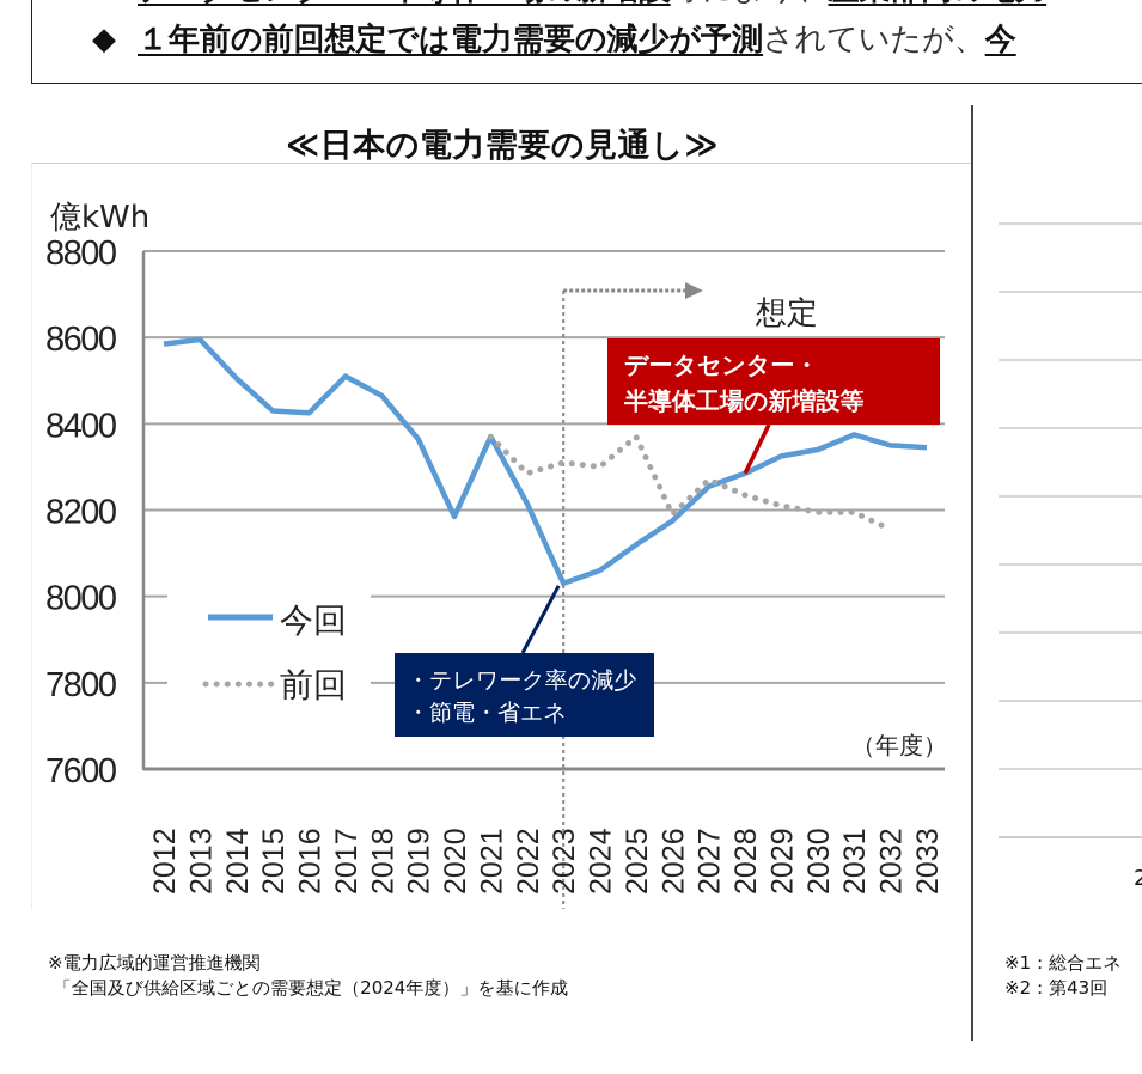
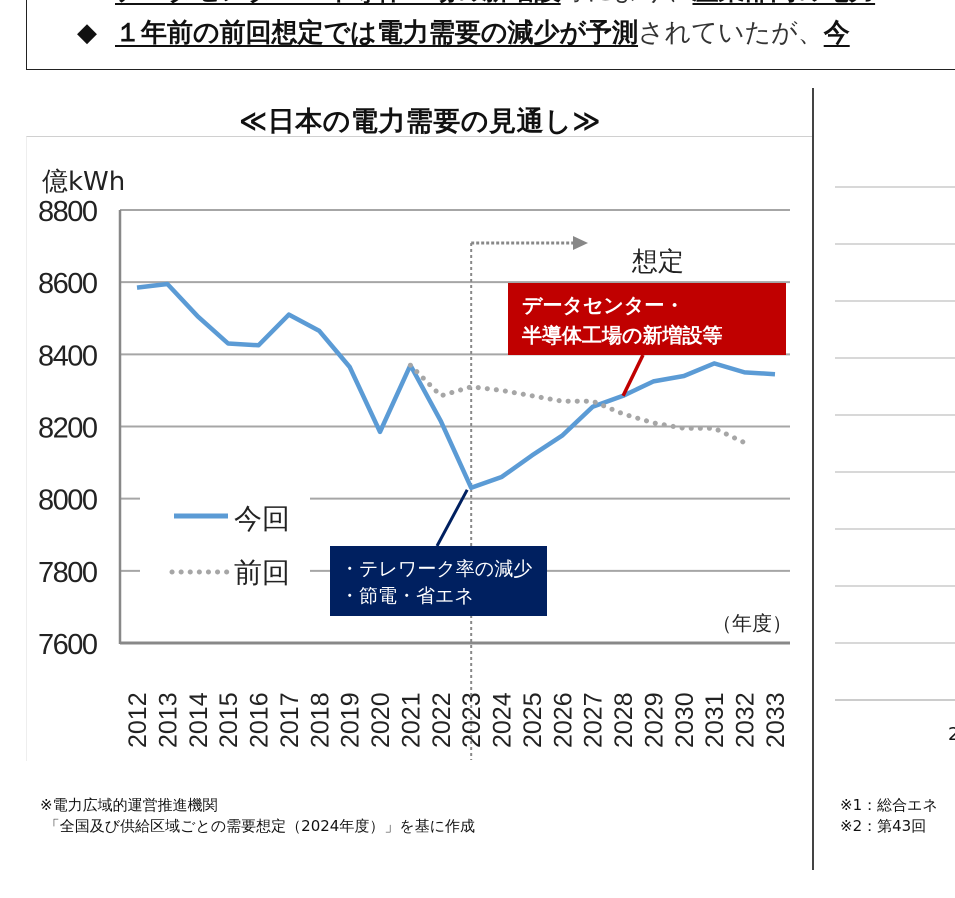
前回/2025: 8370 -> 8280
前回/2026: 8190 -> 8270
